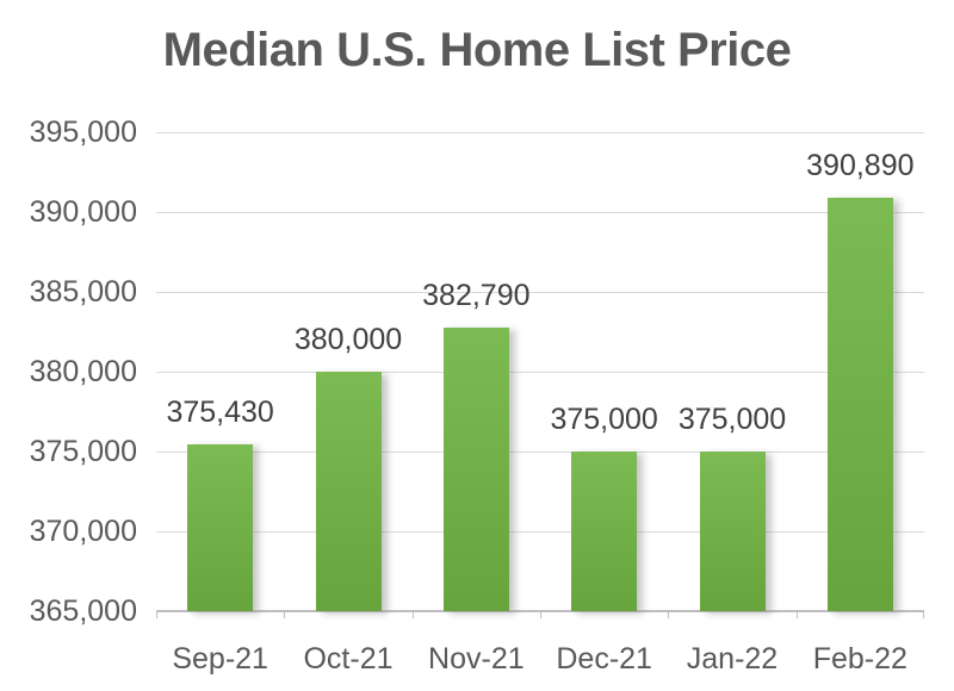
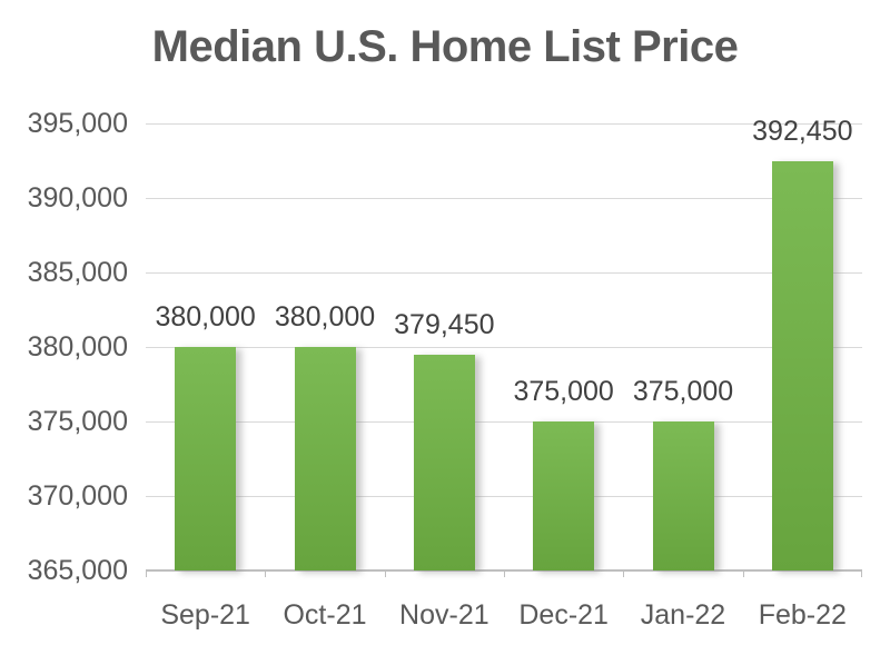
Sep-21: 375,430 -> 380,000
Nov-21: 382,790 -> 379,450
Feb-22: 390,890 -> 392,450
